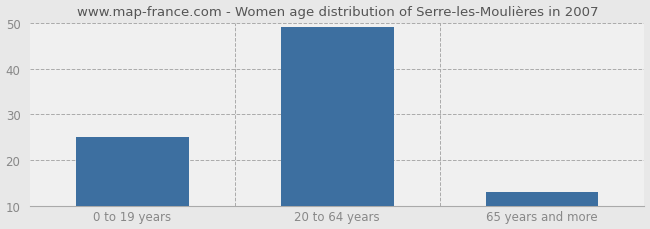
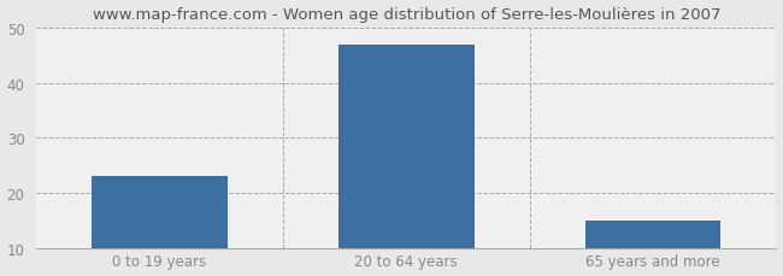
0 to 19 years: 25 -> 23
20 to 64 years: 49 -> 47
65 years and more: 13 -> 15
